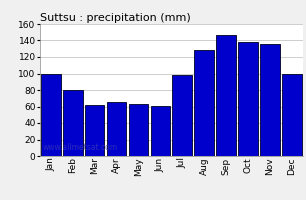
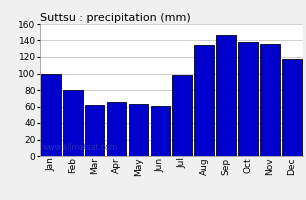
Aug: 128 -> 135
Dec: 100 -> 117
